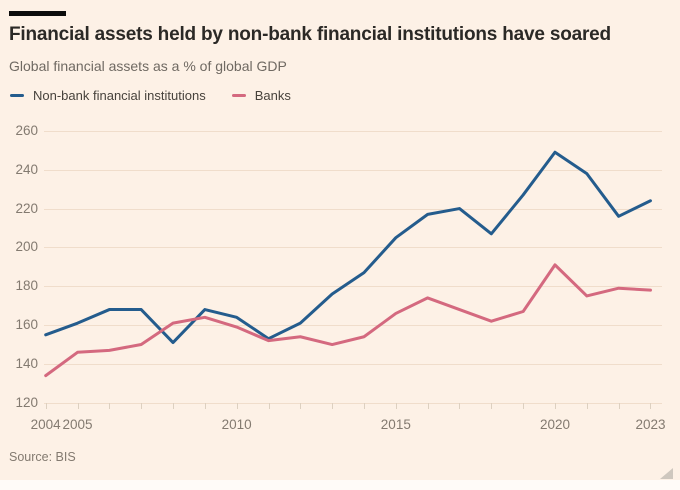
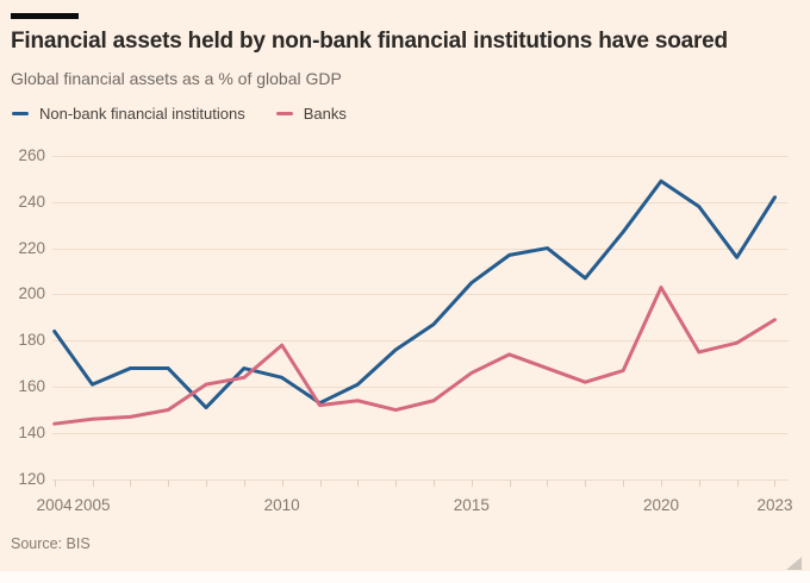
Non-bank financial institutions/2004: 155 -> 184
Banks/2004: 134 -> 144
Banks/2010: 159 -> 178
Banks/2020: 191 -> 203
Non-bank financial institutions/2023: 224 -> 242
Banks/2023: 178 -> 189
